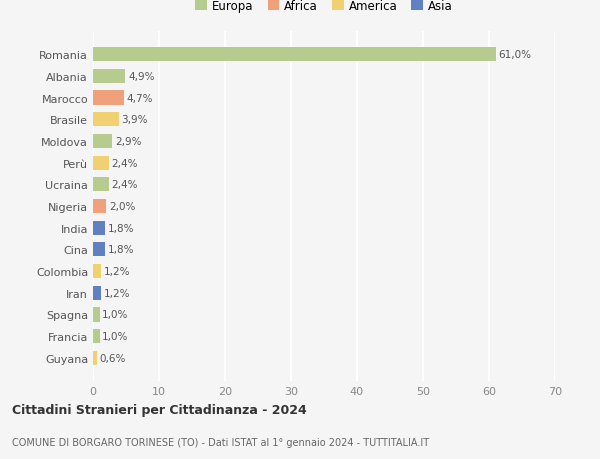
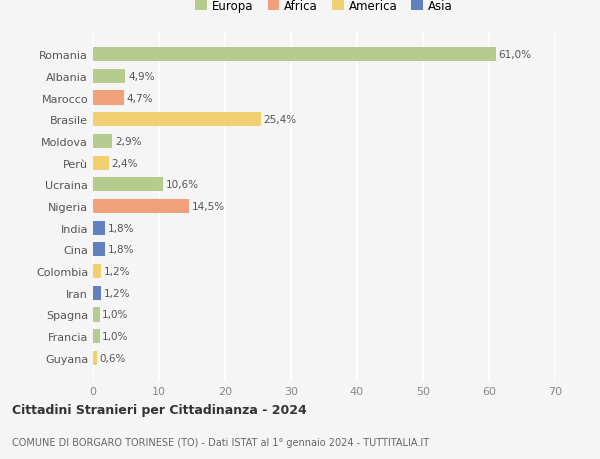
Brasile: 3,9% -> 25,4%
Ucraina: 2,4% -> 10,6%
Nigeria: 2,0% -> 14,5%
